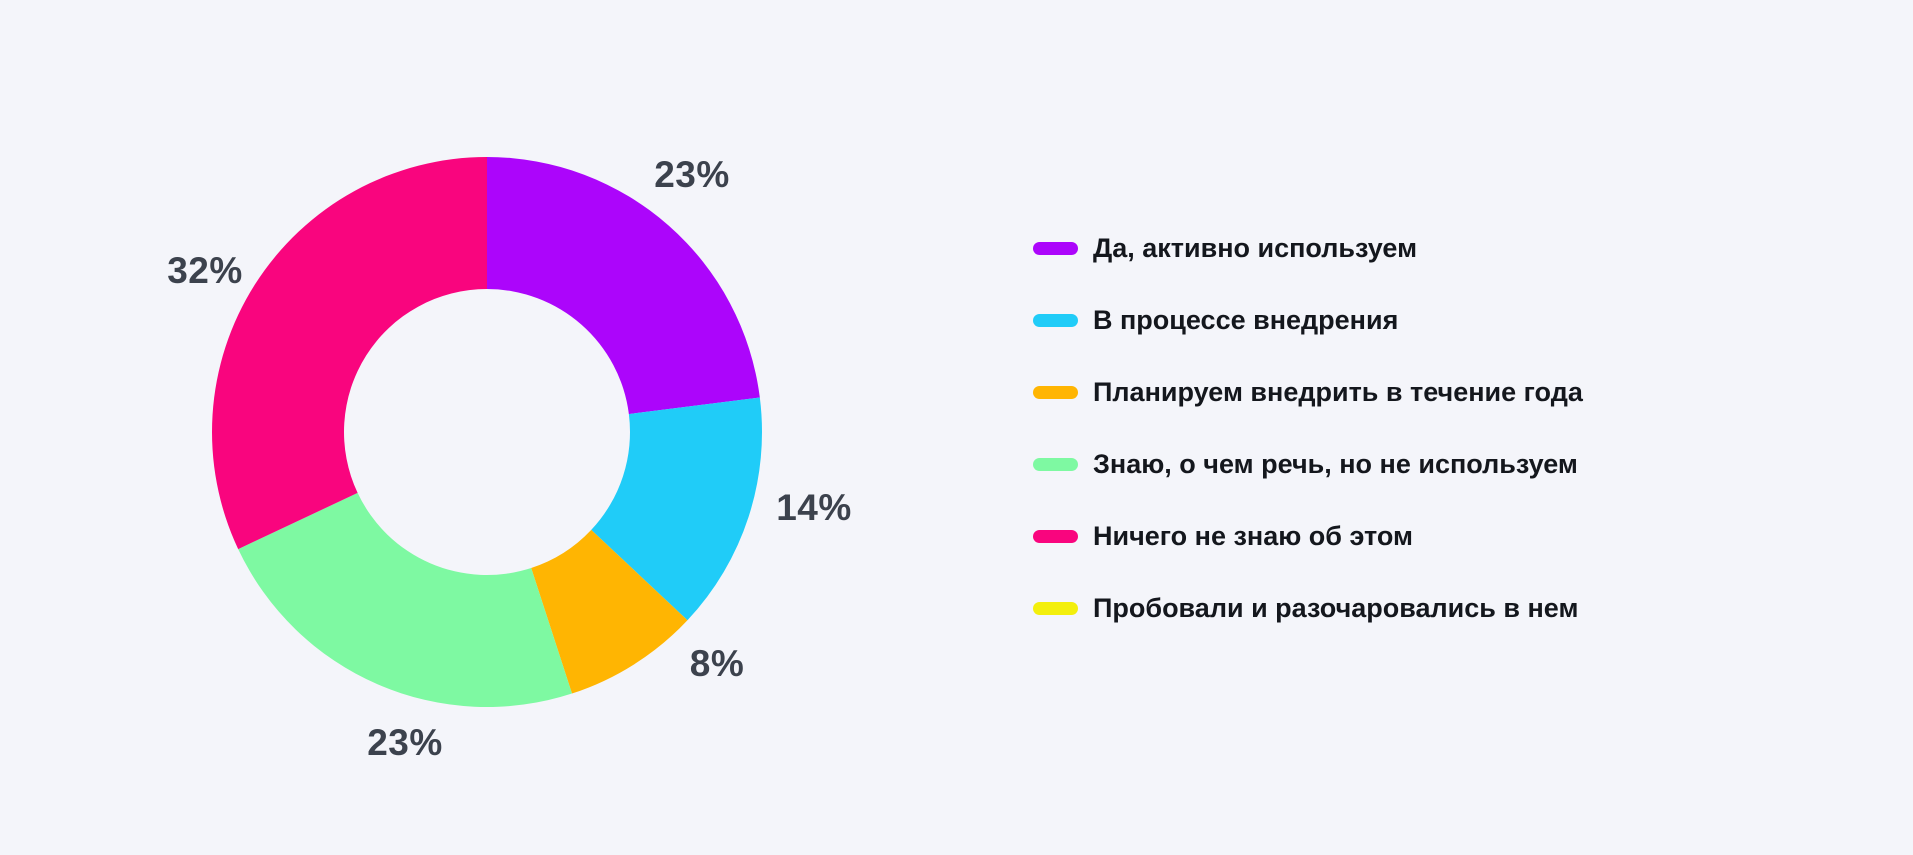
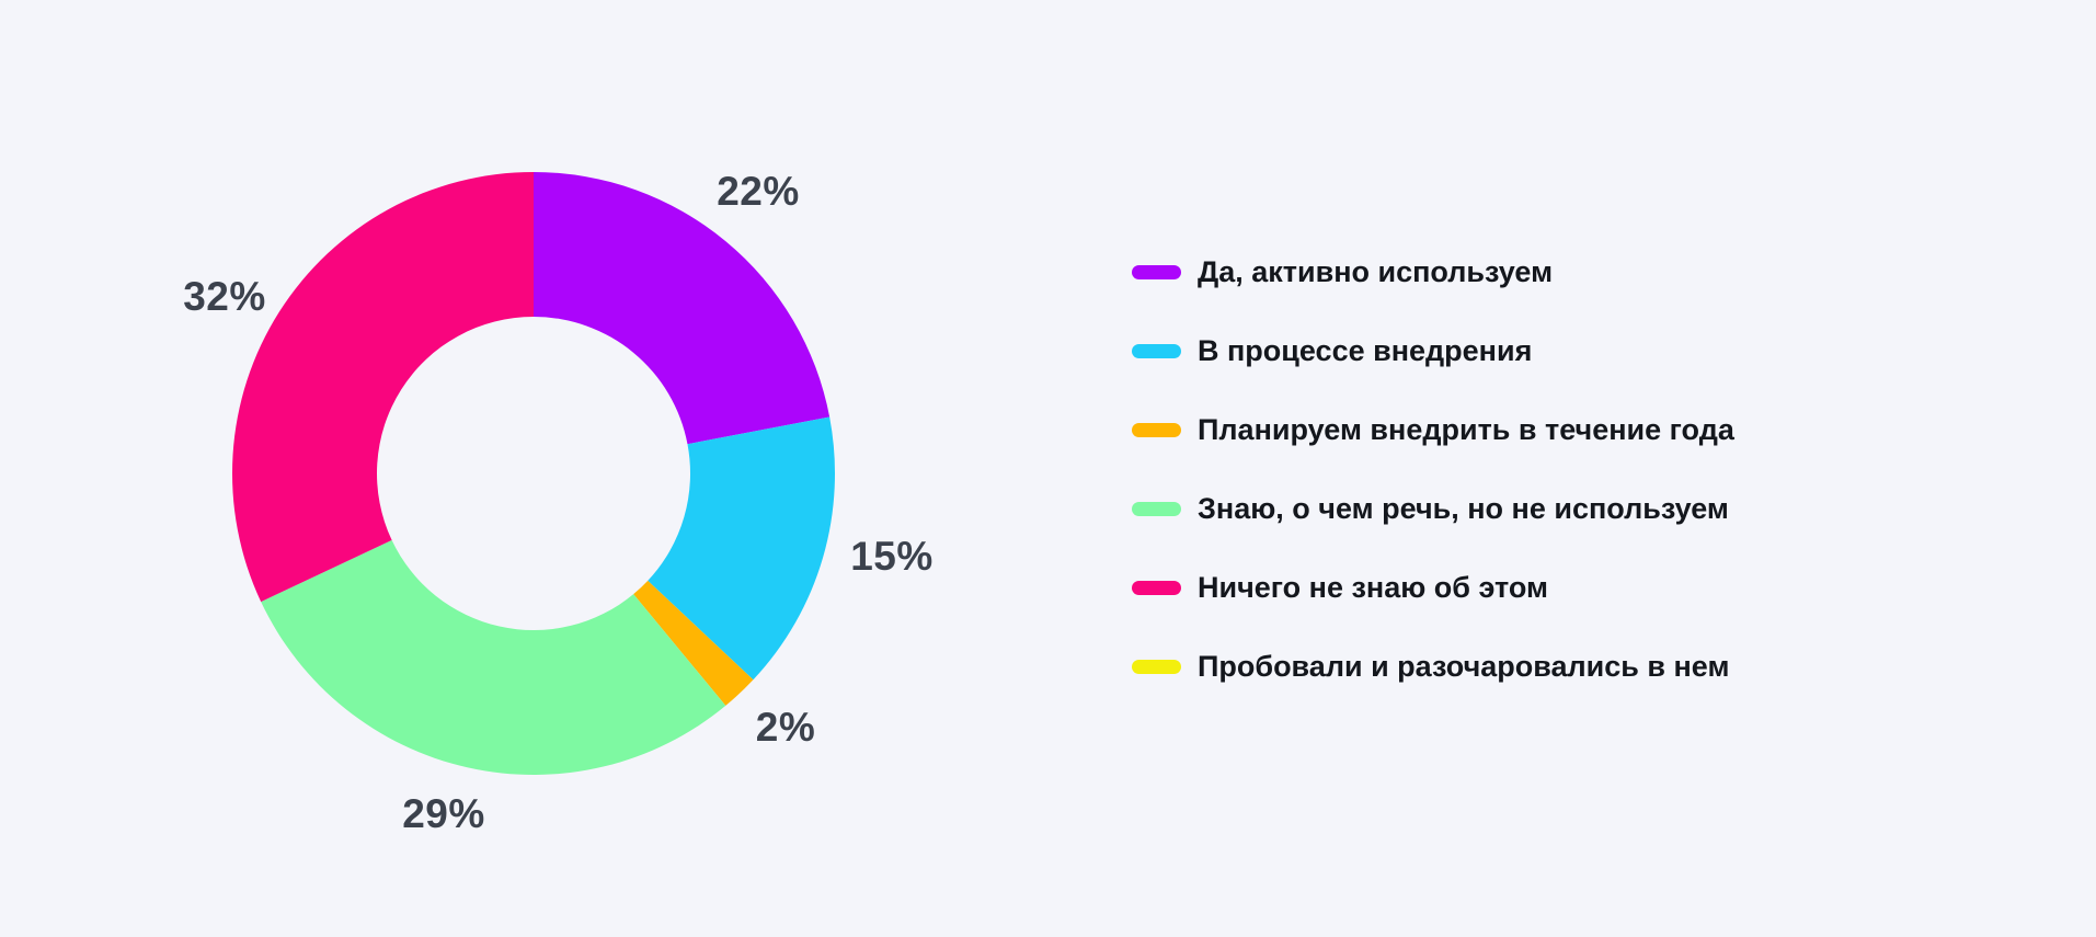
Да, активно используем: 23% -> 22%
В процессе внедрения: 14% -> 15%
Планируем внедрить в течение года: 8% -> 2%
Знаю, о чем речь, но не используем: 23% -> 29%
